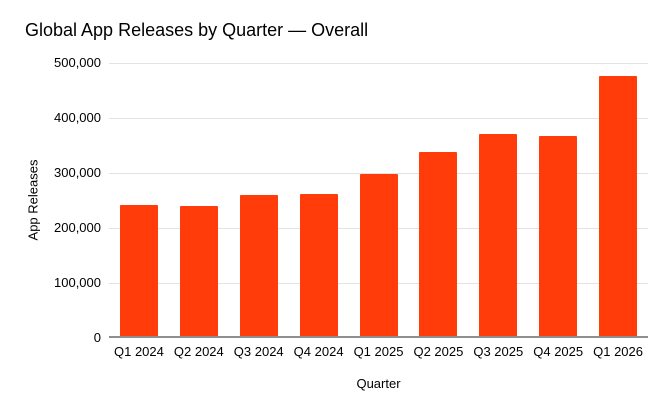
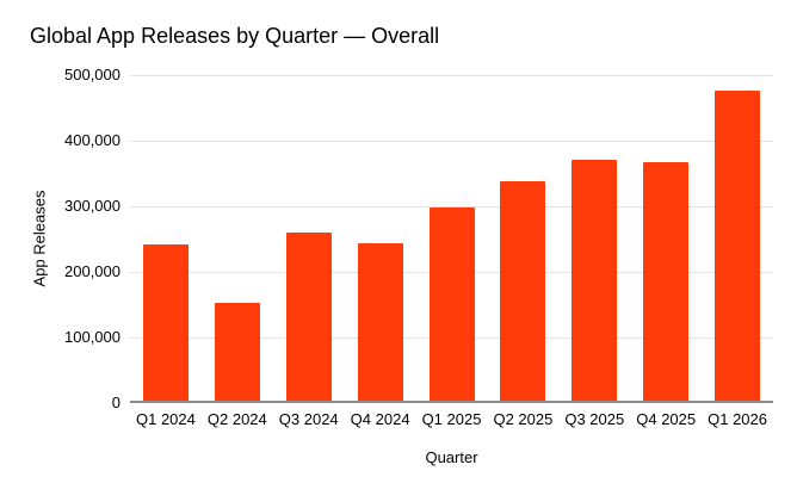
Q2 2024: 240000 -> 150000
Q4 2024: 260000 -> 240000
